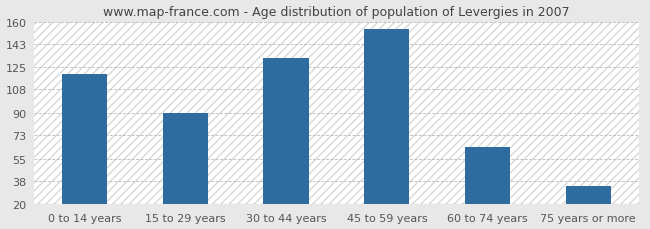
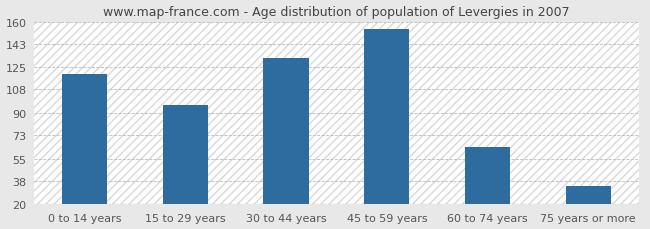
15 to 29 years: 90 -> 96
